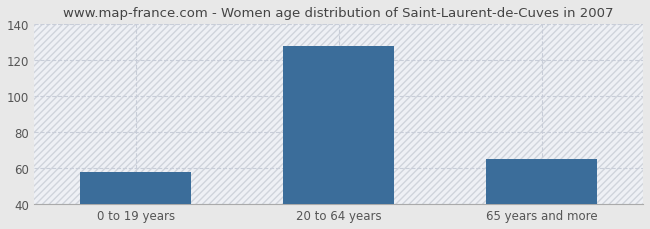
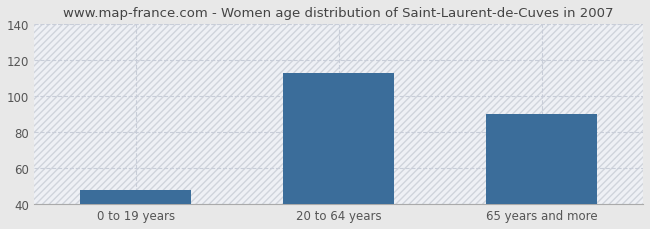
0 to 19 years: 58 -> 48
20 to 64 years: 128 -> 113
65 years and more: 65 -> 90
